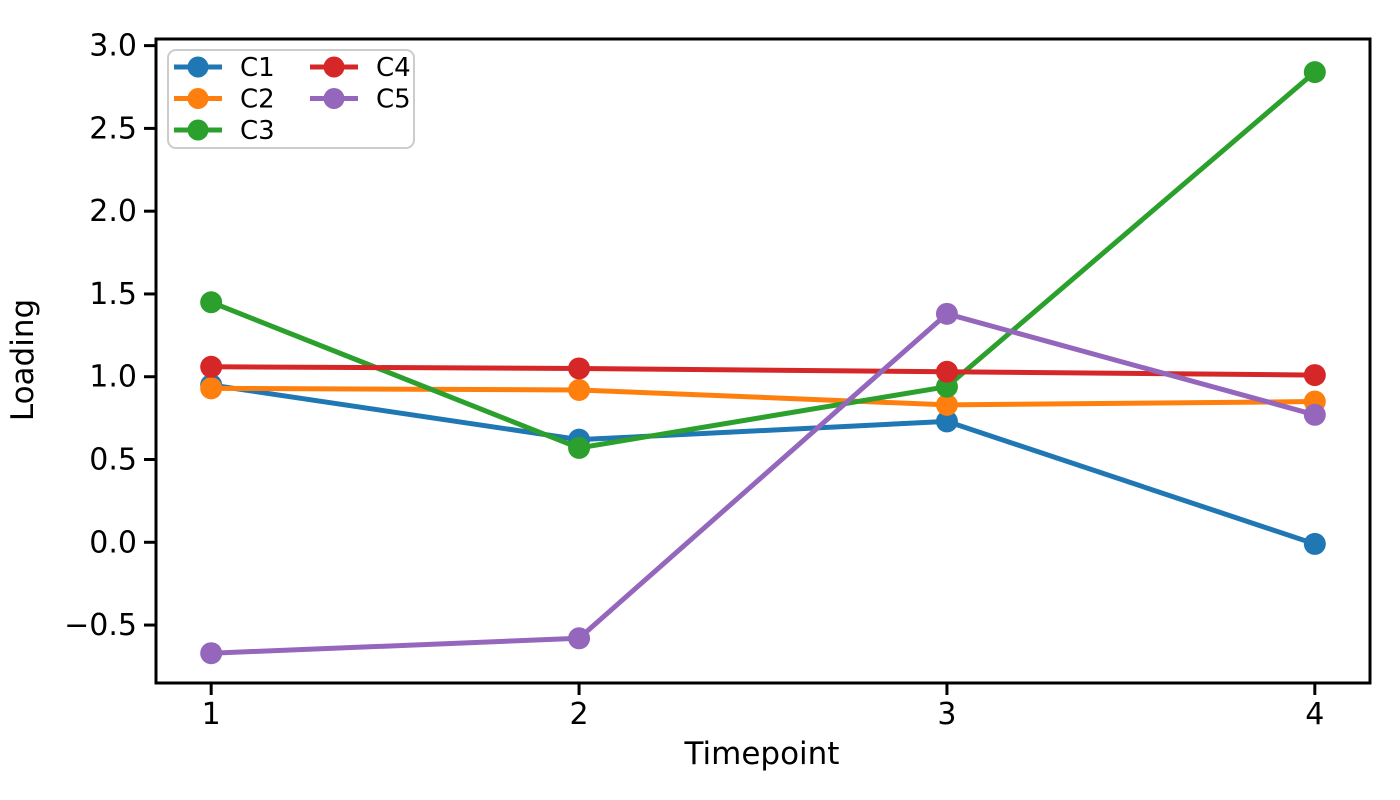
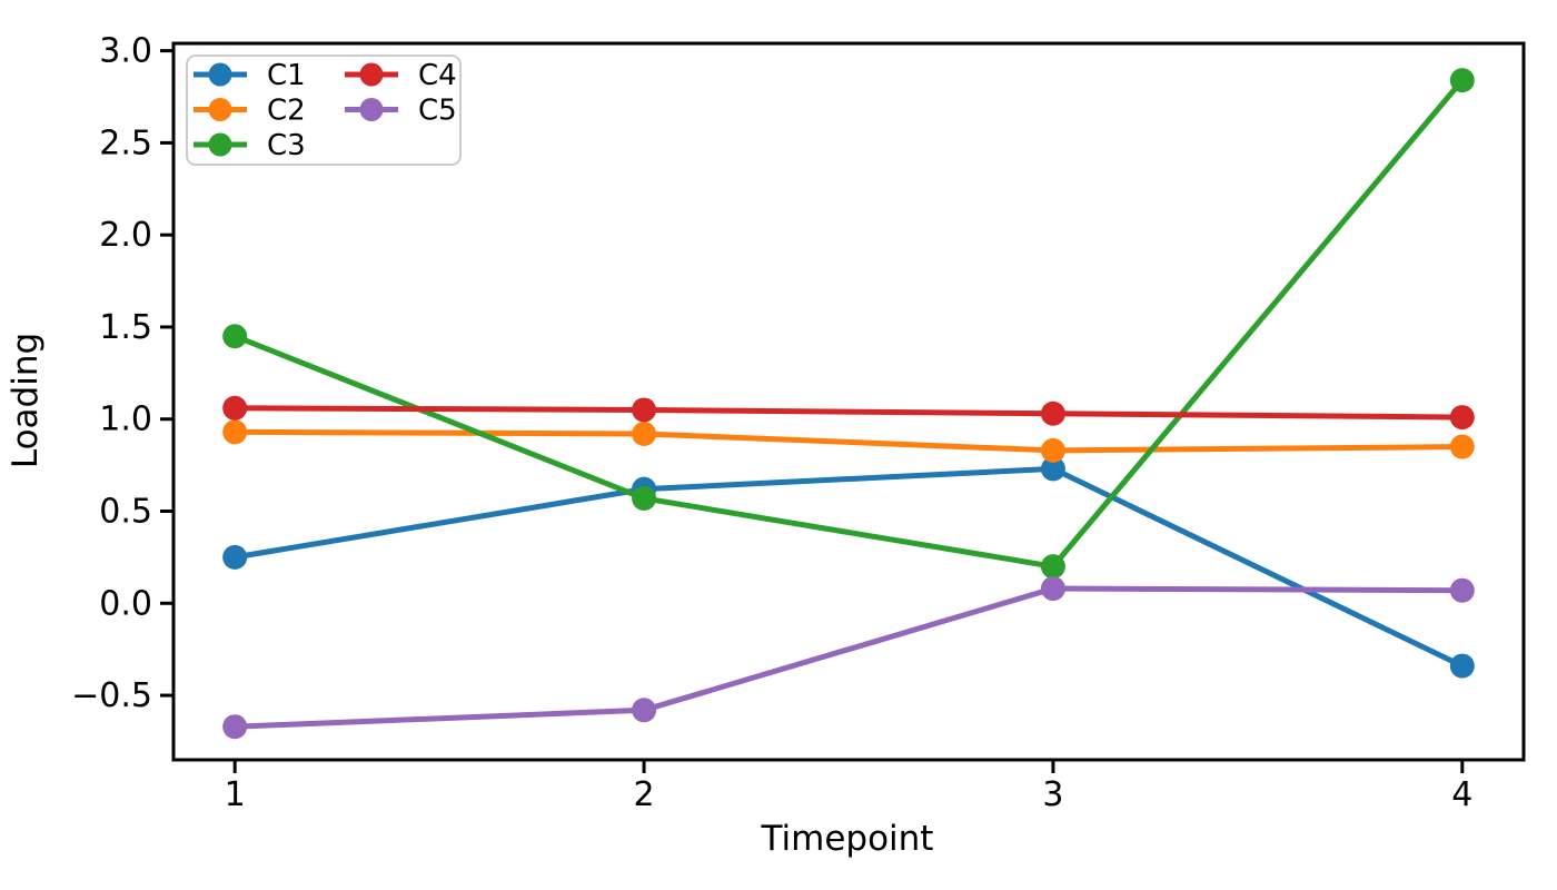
C1/1: 0.95 -> 0.25
C3/3: 0.94 -> 0.20
C5/3: 1.38 -> 0.08
C1/4: -0.01 -> -0.34
C5/4: 0.77 -> 0.07
